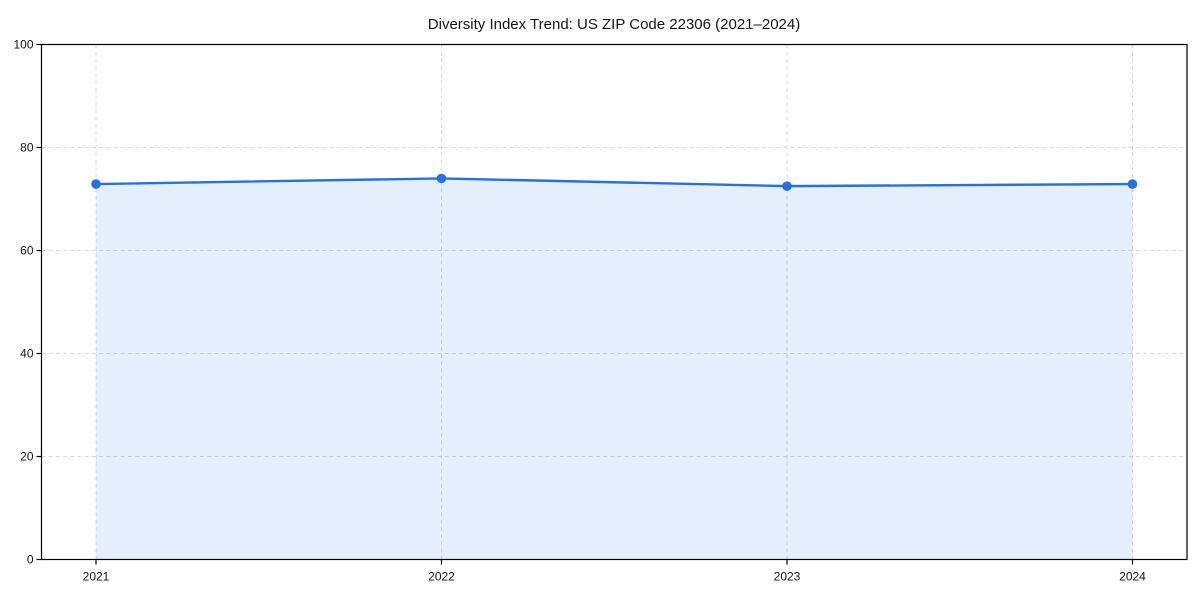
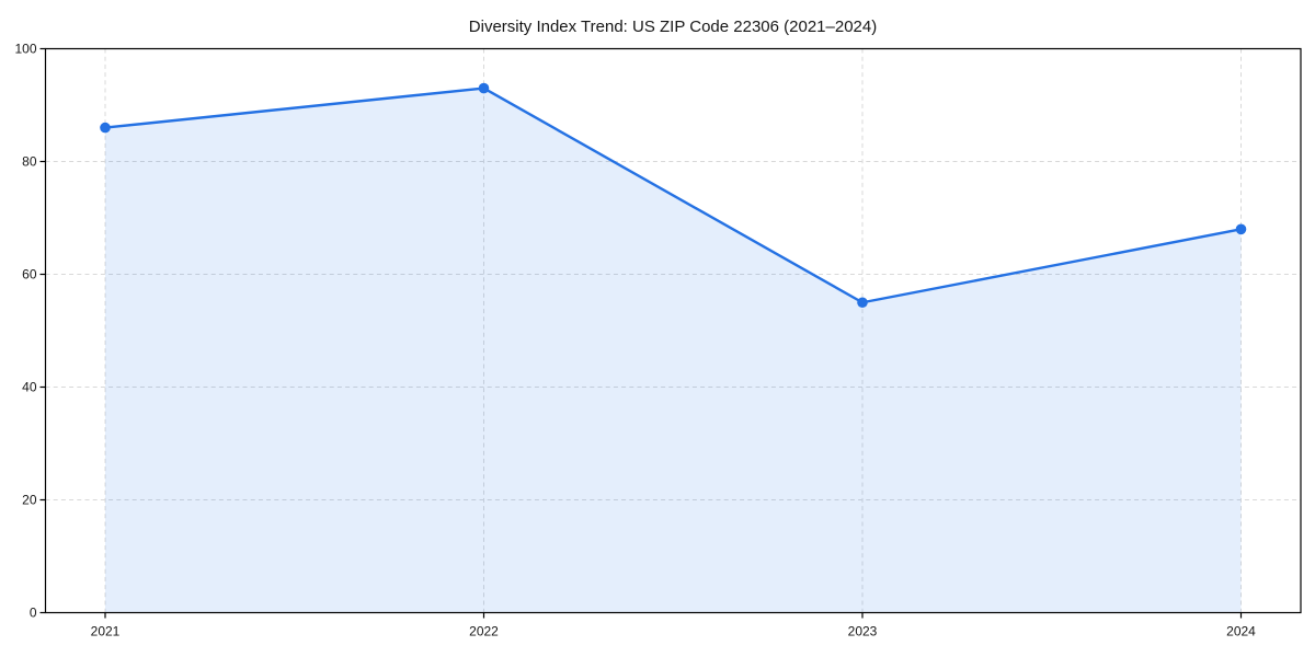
2021: 73 -> 86
2022: 74 -> 93
2023: 72 -> 55
2024: 73 -> 68
